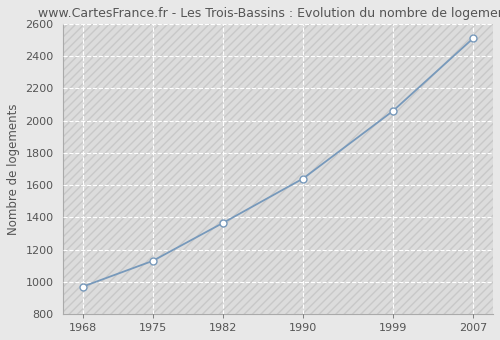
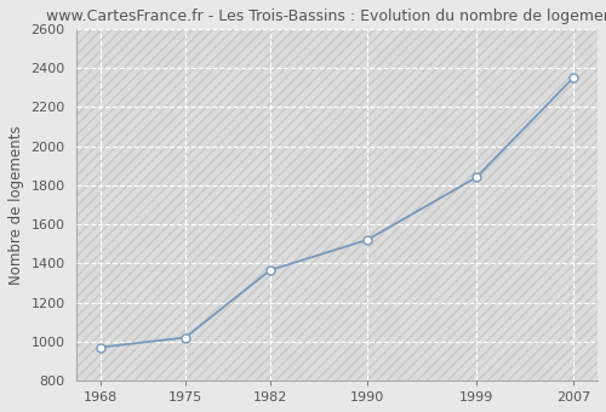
1975: 1130 -> 1020
1990: 1640 -> 1520
1999: 2060 -> 1840
2007: 2510 -> 2350
